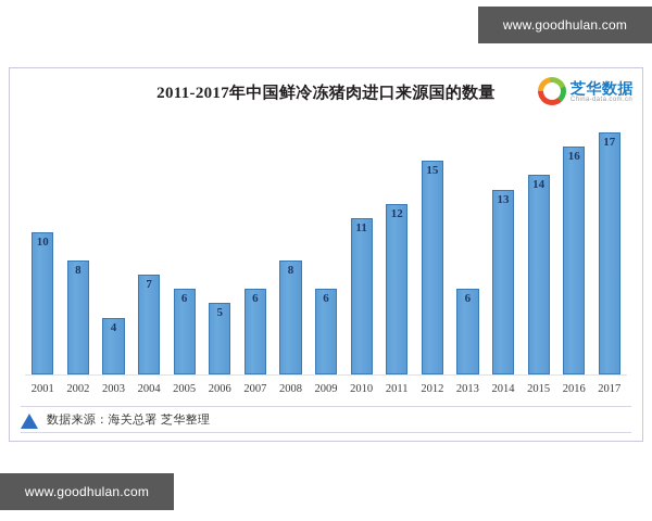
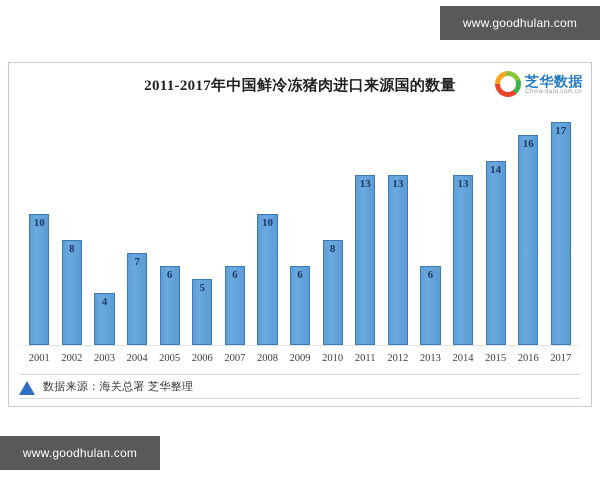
2008: 8 -> 10
2010: 11 -> 8
2011: 12 -> 13
2012: 15 -> 13
